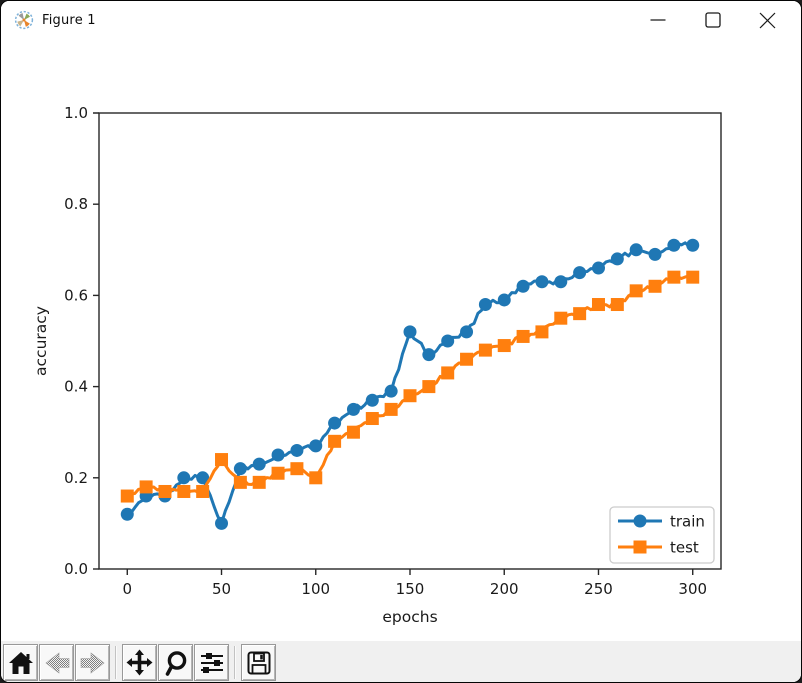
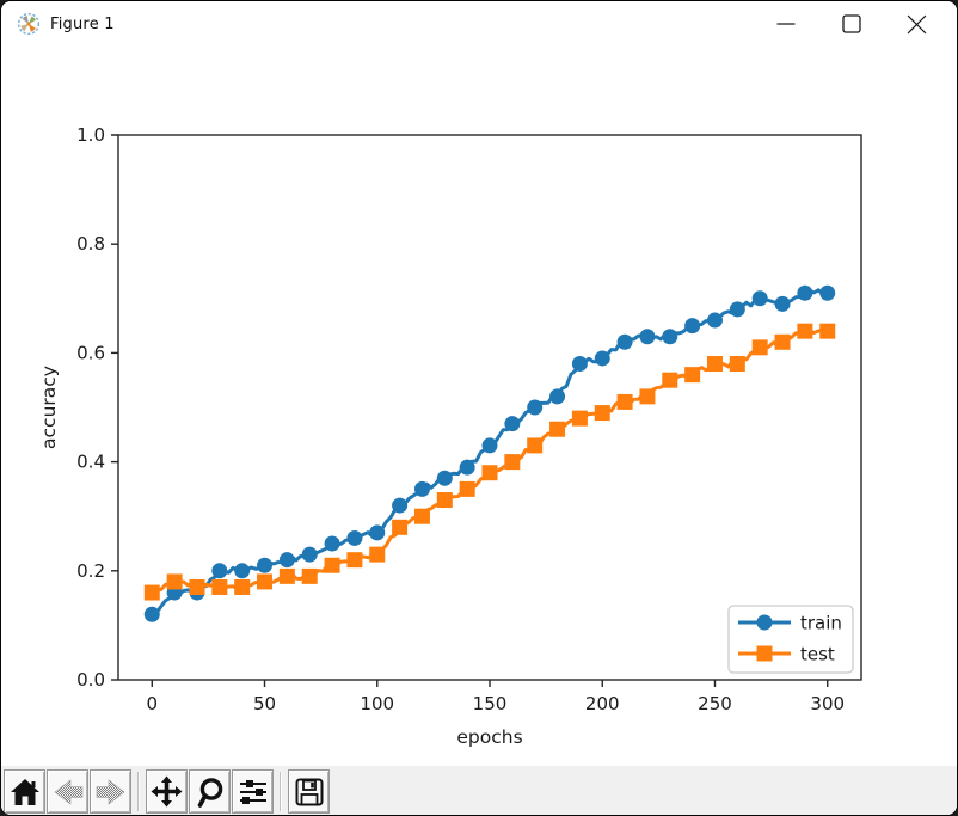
train/50: 0.10 -> 0.21
test/50: 0.24 -> 0.18
test/100: 0.20 -> 0.23
train/150: 0.52 -> 0.43
